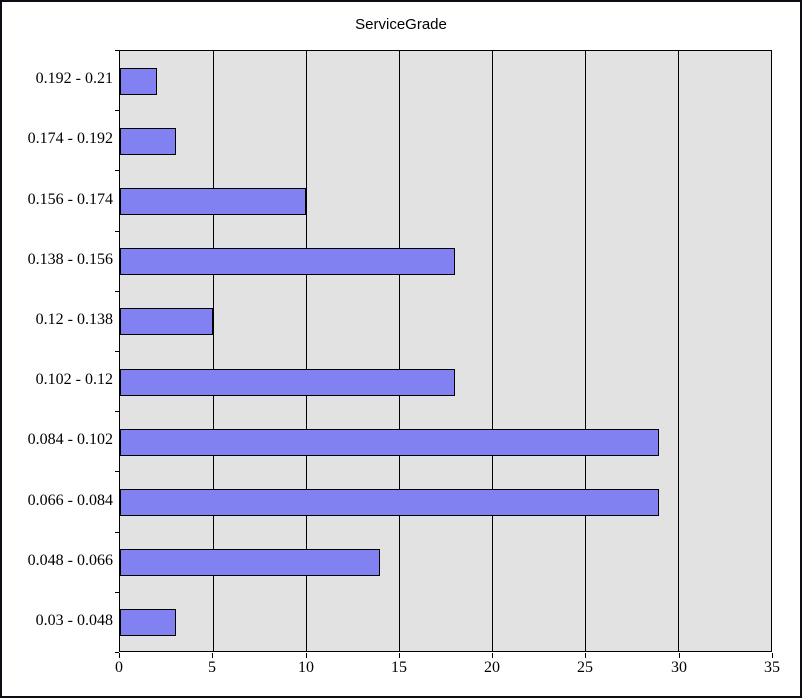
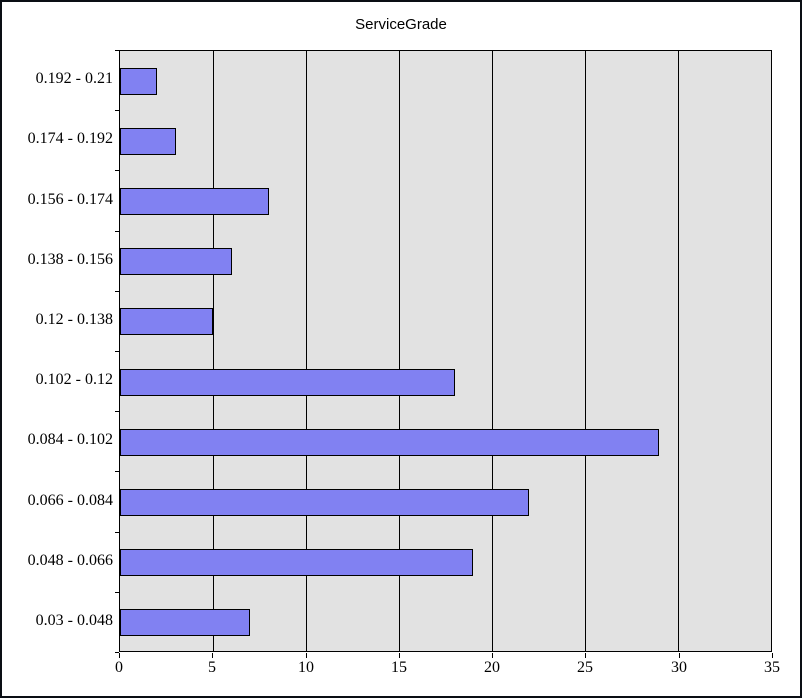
0.156 - 0.174: 10 -> 8
0.138 - 0.156: 18 -> 6
0.066 - 0.084: 29 -> 22
0.048 - 0.066: 14 -> 19
0.03 - 0.048: 3 -> 7
